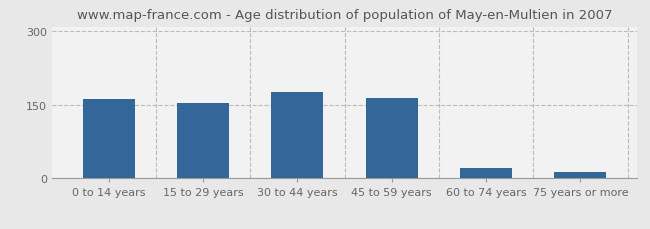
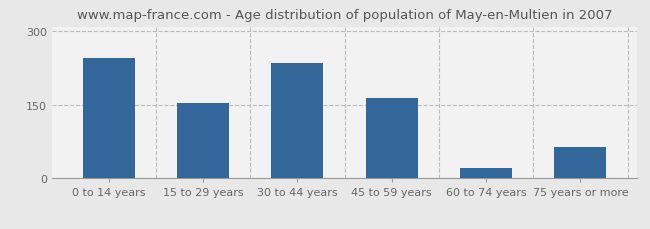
0 to 14 years: 163 -> 245
30 to 44 years: 176 -> 235
75 years or more: 13 -> 65
